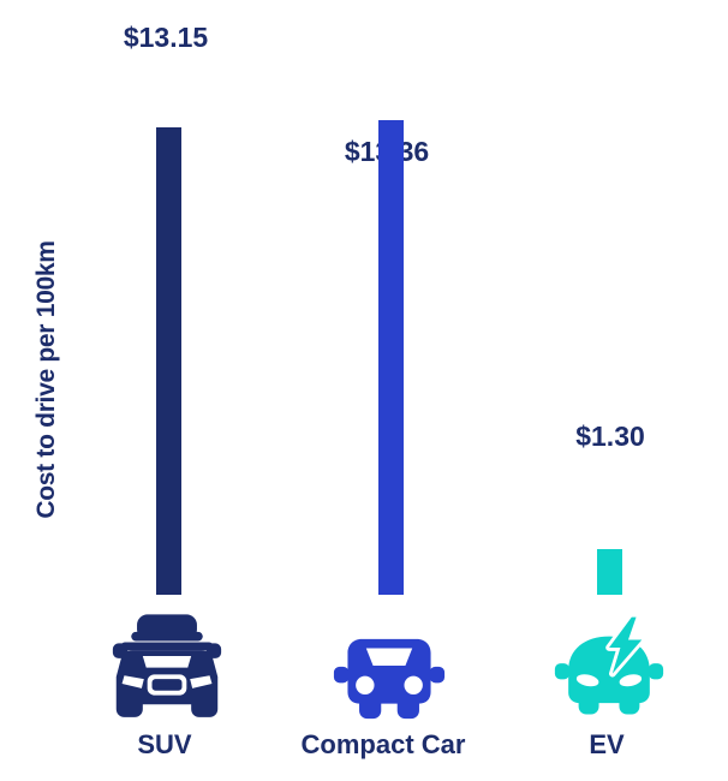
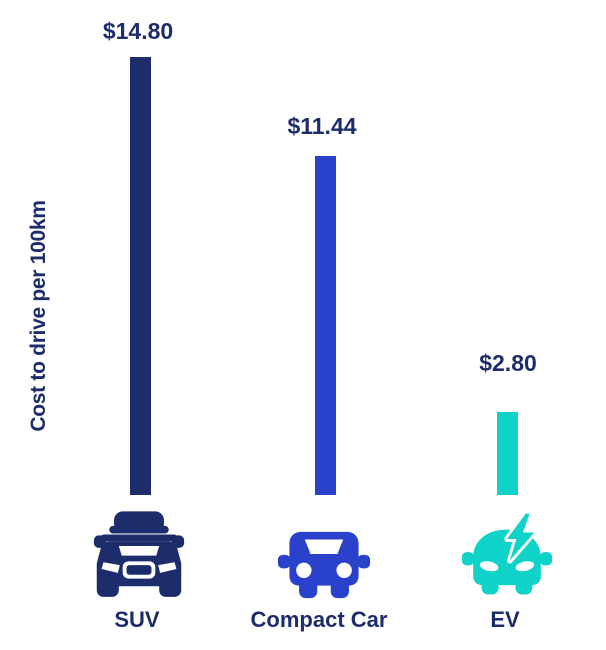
SUV: $13.15 -> $14.80
Compact Car: $13.36 -> $11.44
EV: $1.30 -> $2.80
